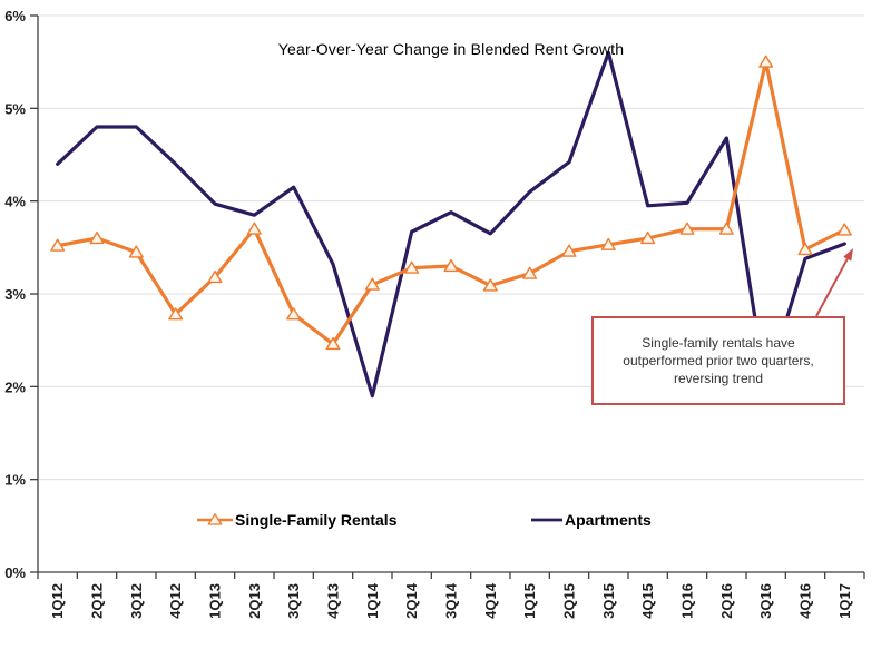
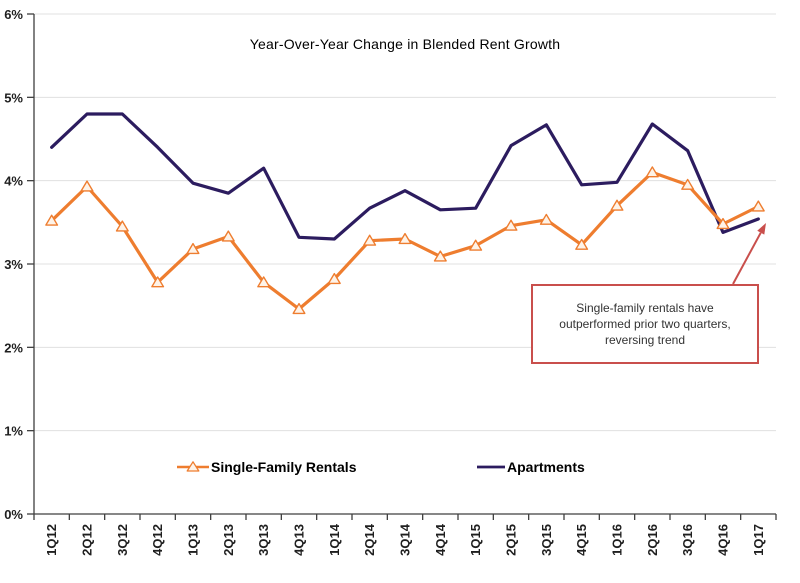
Single-Family Rentals/2Q12: 3.6% -> 3.9%
Single-Family Rentals/2Q13: 3.7% -> 3.3%
Single-Family Rentals/1Q14: 3.1% -> 2.8%
Apartments/1Q14: 1.9% -> 3.3%
Apartments/1Q15: 4.1% -> 3.7%
Apartments/3Q15: 5.6% -> 4.7%
Single-Family Rentals/4Q15: 3.6% -> 3.2%
Single-Family Rentals/2Q16: 3.7% -> 4.1%
Single-Family Rentals/3Q16: 5.5% -> 4.0%
Apartments/3Q16: 2.0% -> 4.4%
